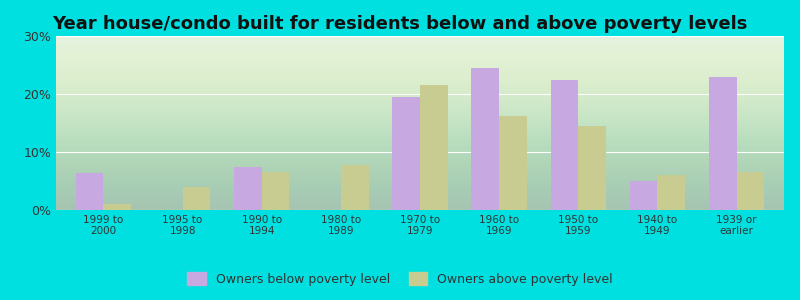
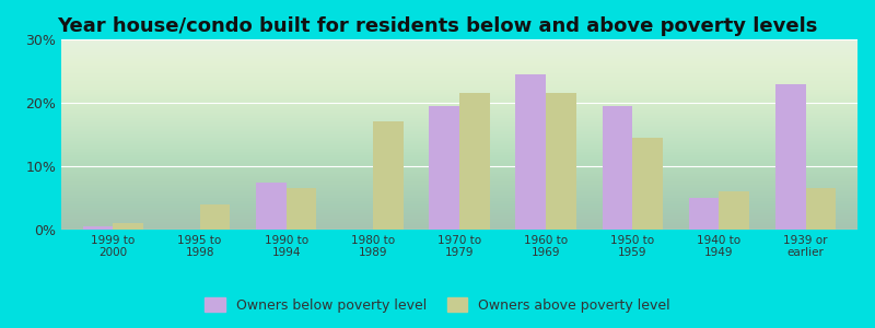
Owners below poverty level/1999 to 2000: 6.4% -> 0.5%
Owners above poverty level/1980 to 1989: 7.8% -> 17.0%
Owners above poverty level/1960 to 1969: 16.2% -> 21.5%
Owners below poverty level/1950 to 1959: 22.4% -> 19.5%
